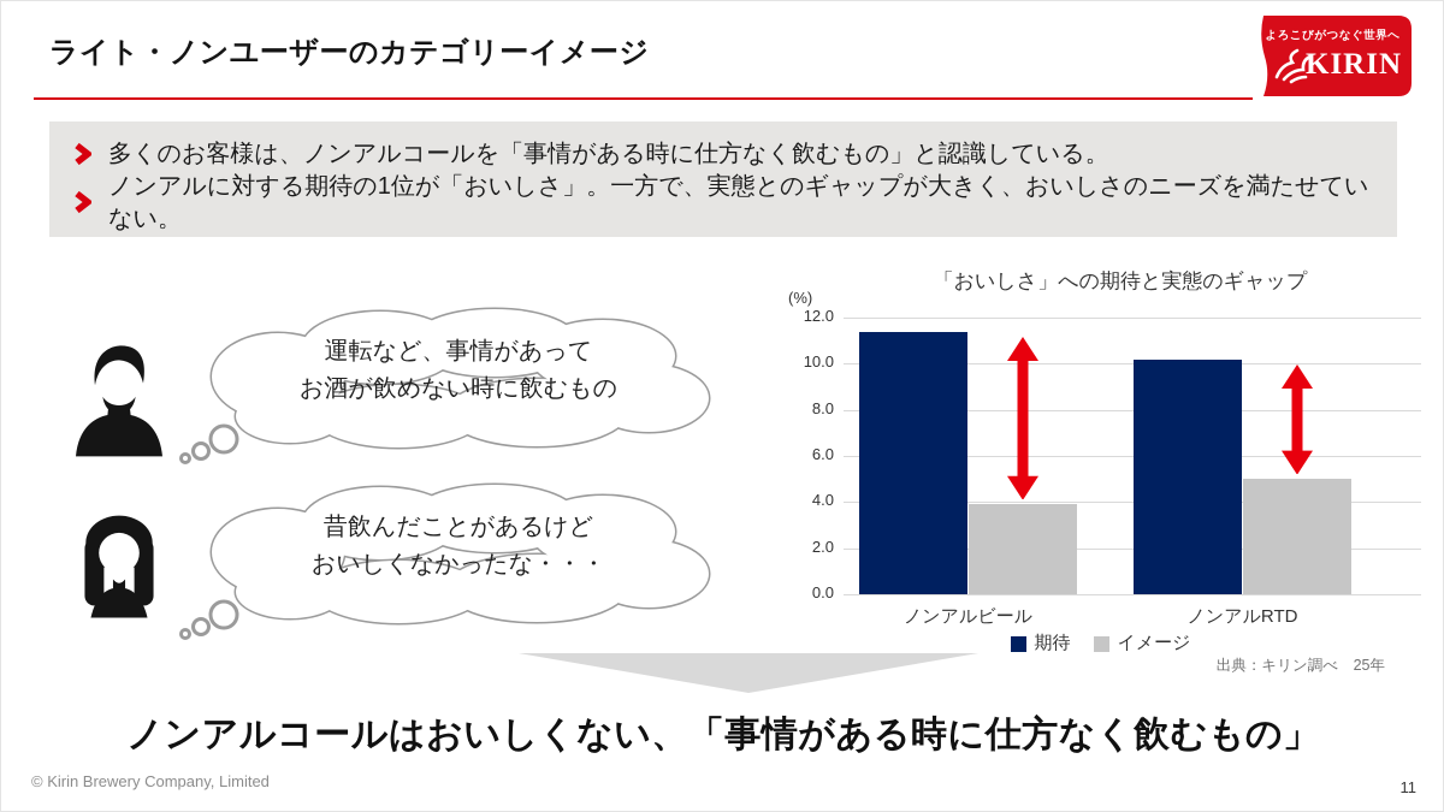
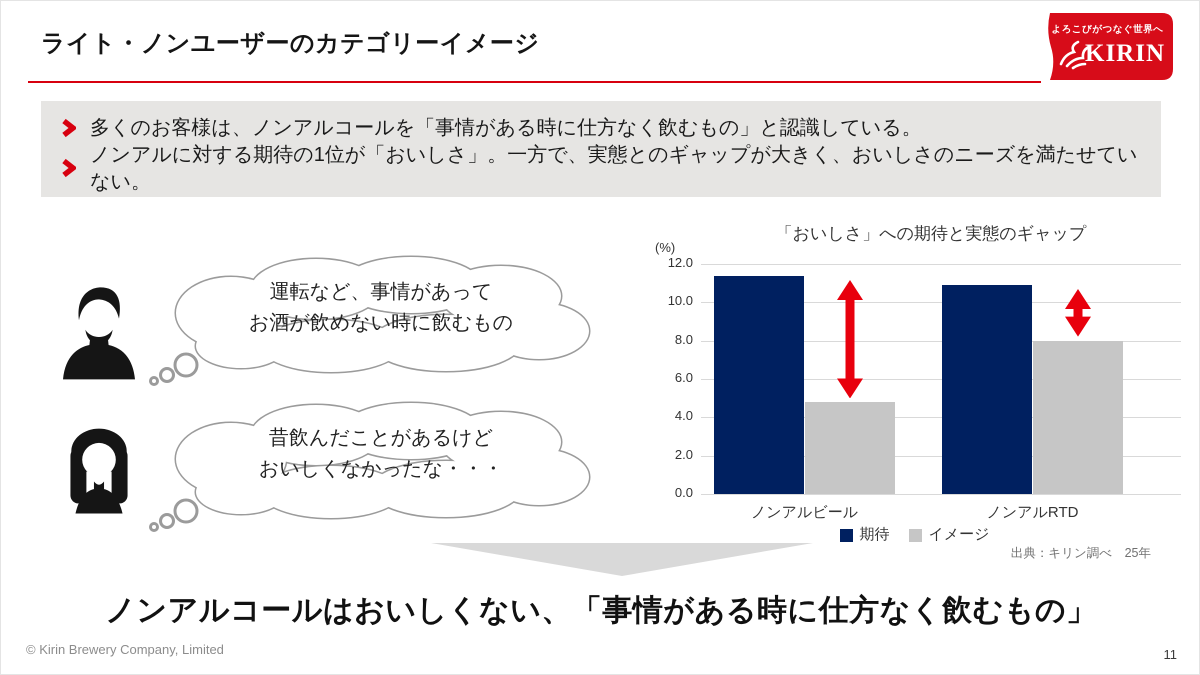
イメージ/ノンアルビール: 3.9 -> 4.8
期待/ノンアルRTD: 10.2 -> 10.9
イメージ/ノンアルRTD: 5.0 -> 8.0
